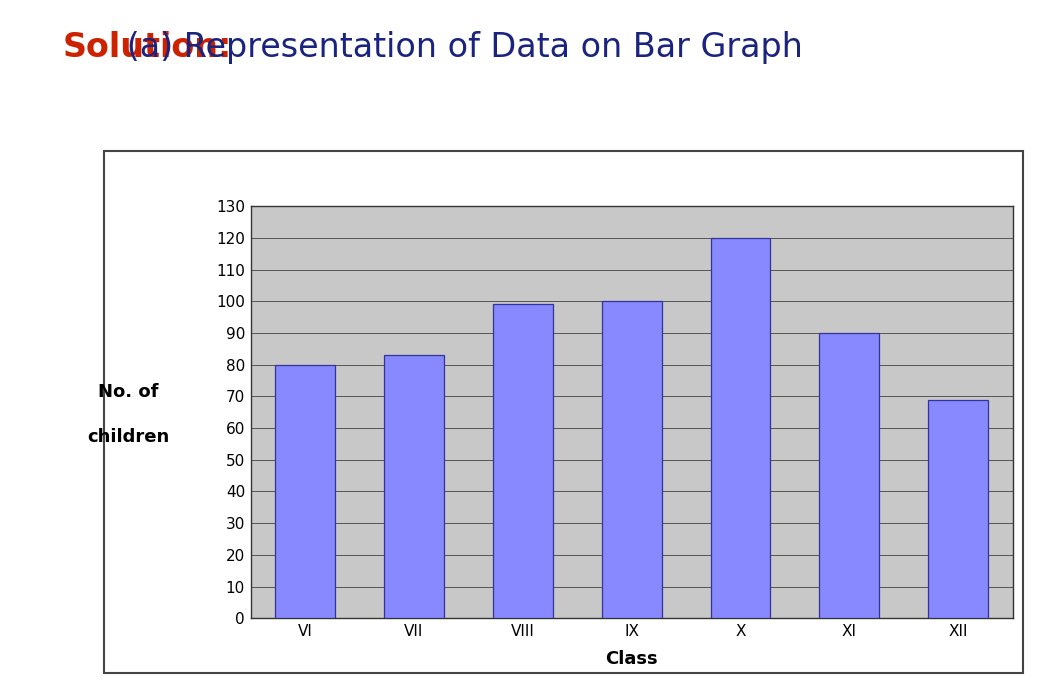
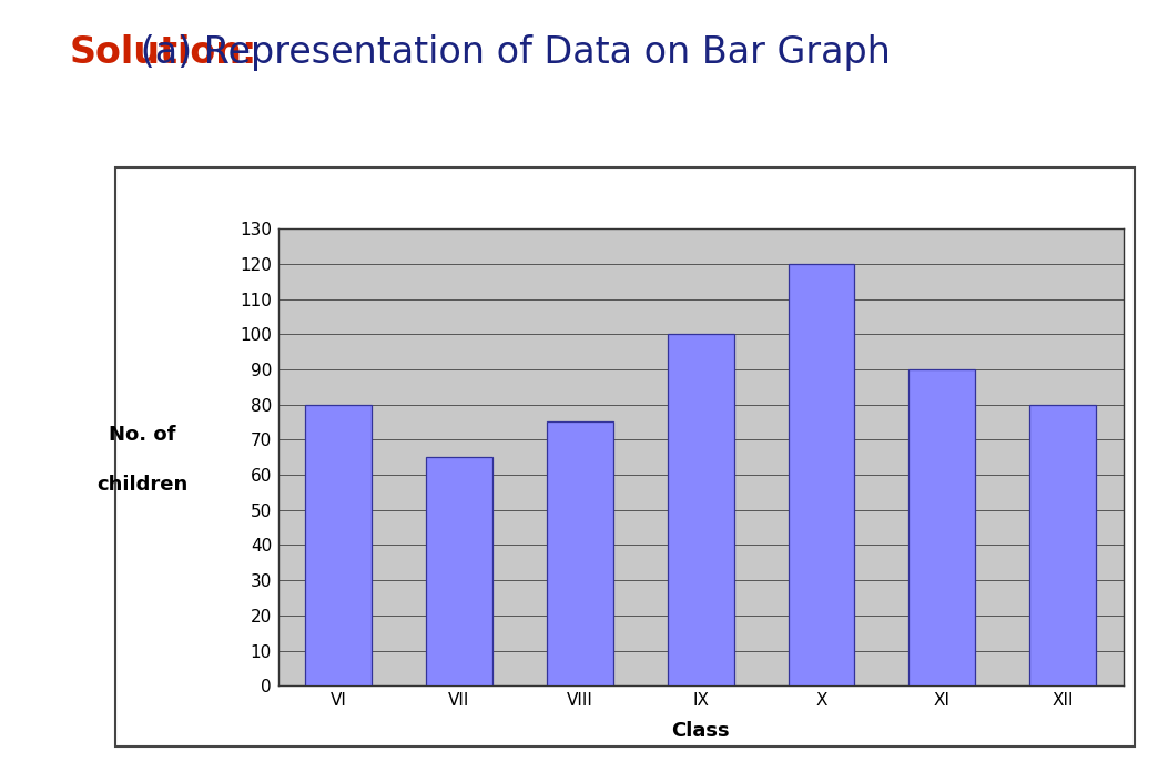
VII: 83 -> 65
VIII: 99 -> 75
XII: 69 -> 80
